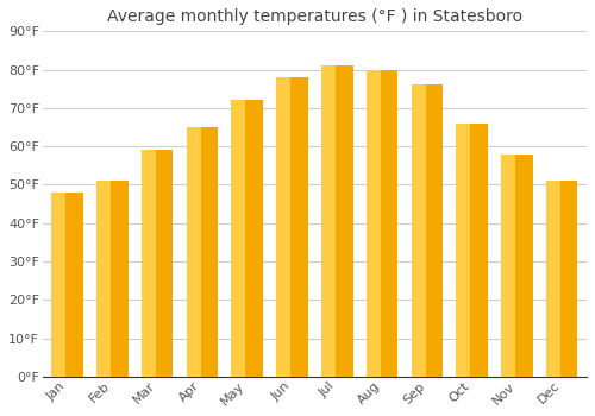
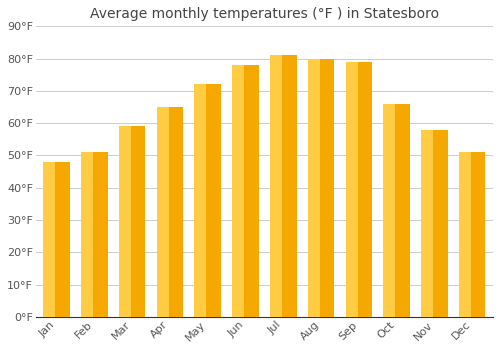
Sep: 76°F -> 79°F
